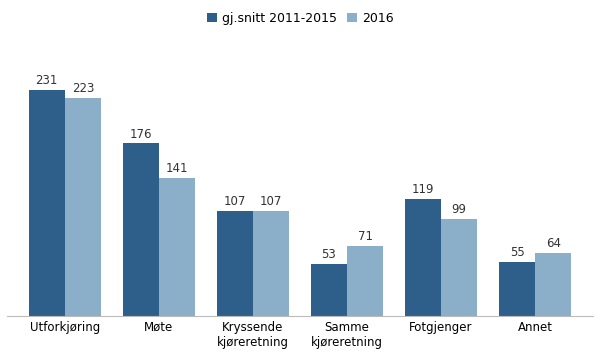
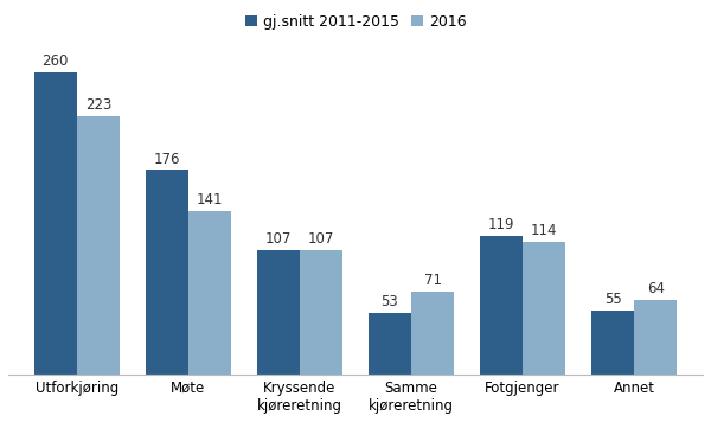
gj.snitt 2011-2015/Utforkjøring: 231 -> 260
2016/Fotgjenger: 99 -> 114
